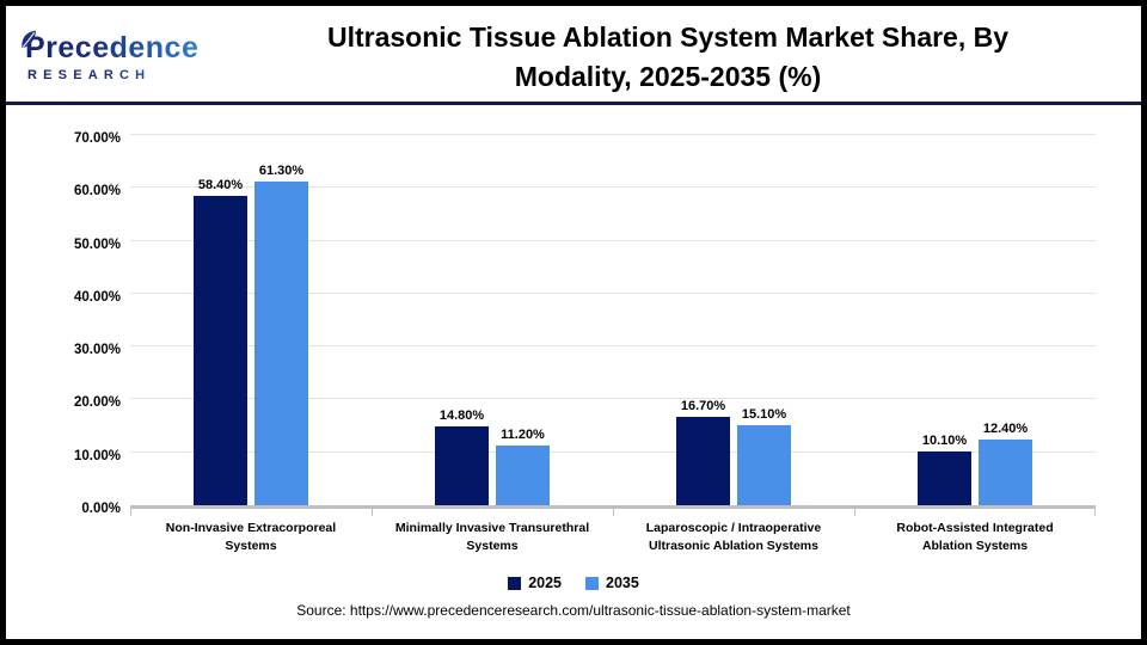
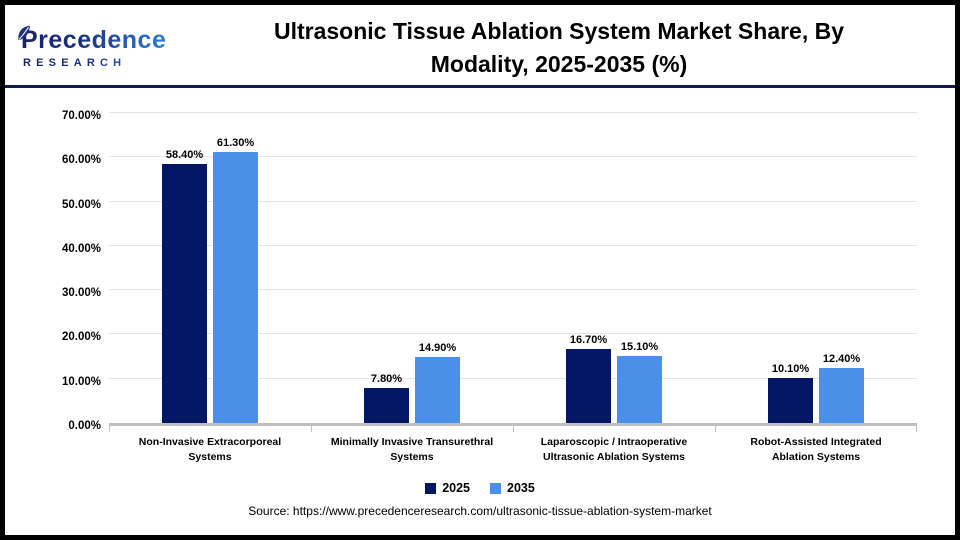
2025/Minimally Invasive Transurethral Systems: 14.80% -> 7.80%
2035/Minimally Invasive Transurethral Systems: 11.20% -> 14.90%
